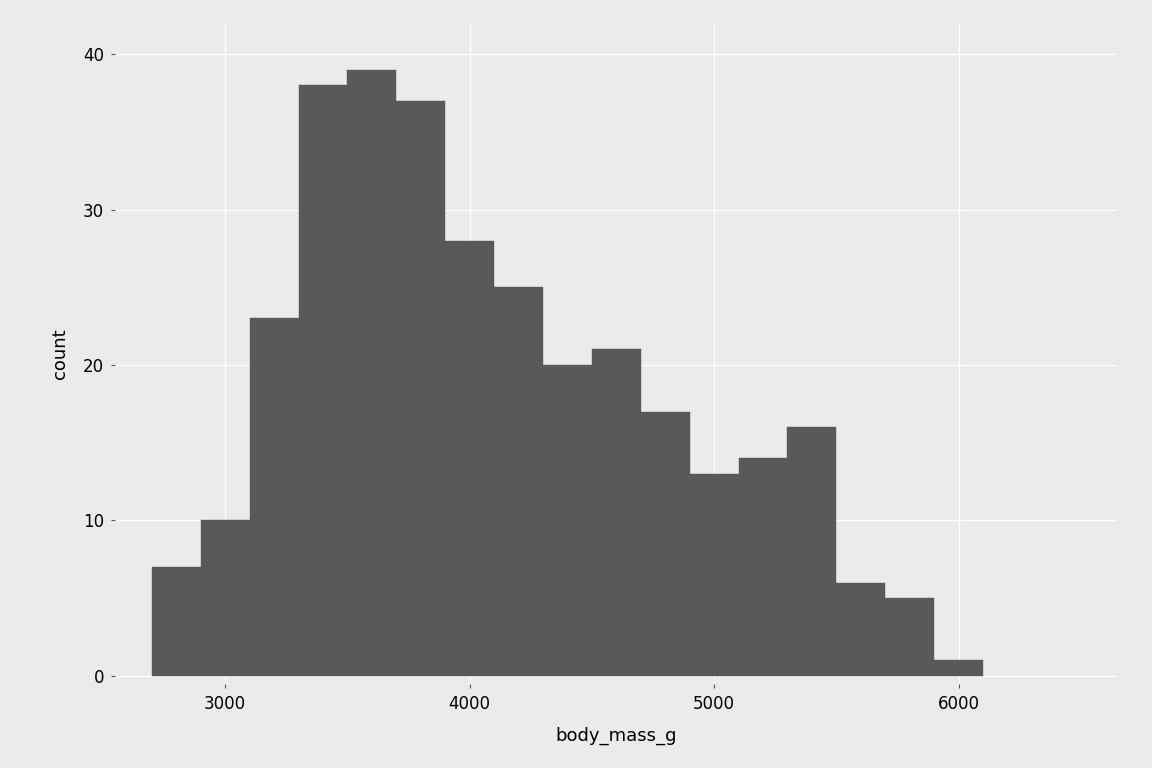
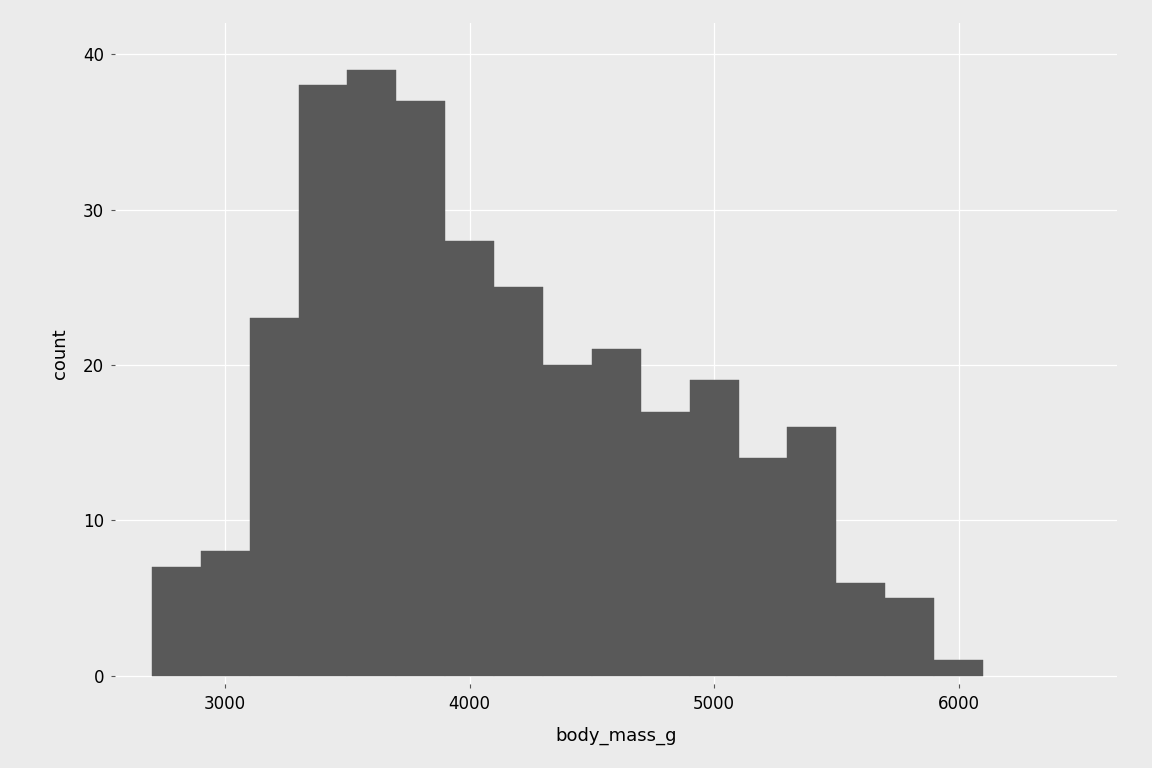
3000: 10 -> 8
5000: 13 -> 19
